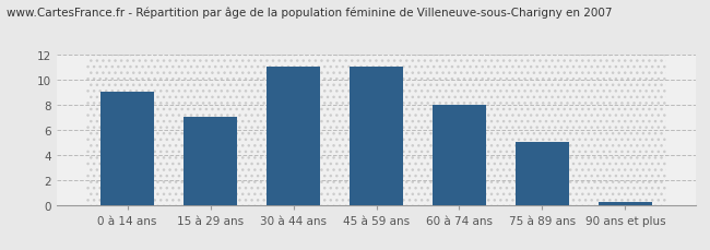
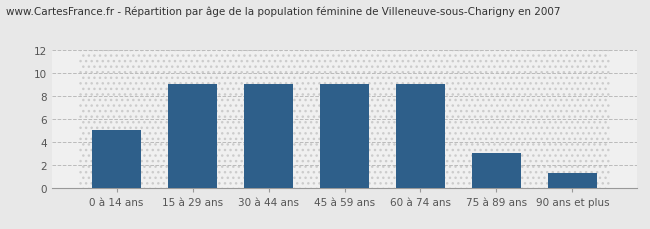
0 à 14 ans: 9.0 -> 5.0
15 à 29 ans: 7.0 -> 9.0
30 à 44 ans: 11.0 -> 9.0
45 à 59 ans: 11.0 -> 9.0
60 à 74 ans: 8.0 -> 9.0
75 à 89 ans: 5.0 -> 3.0
90 ans et plus: 0.2 -> 1.3
